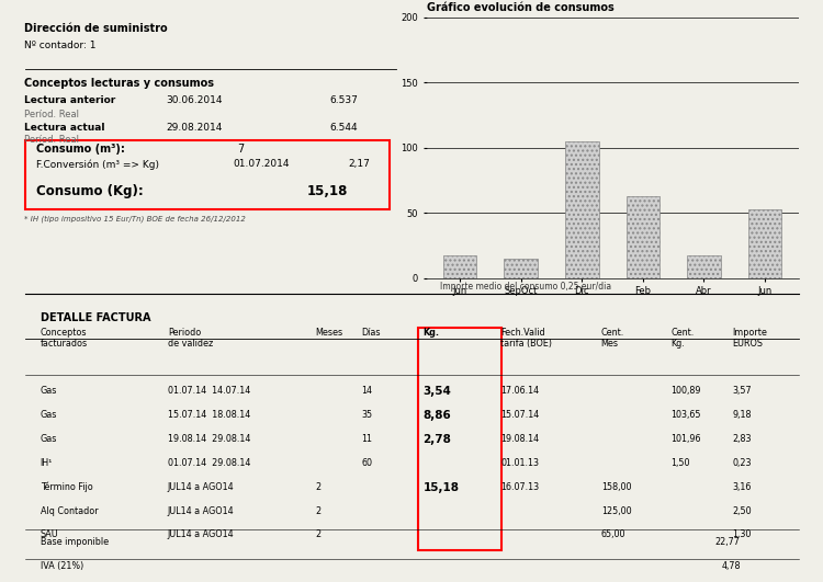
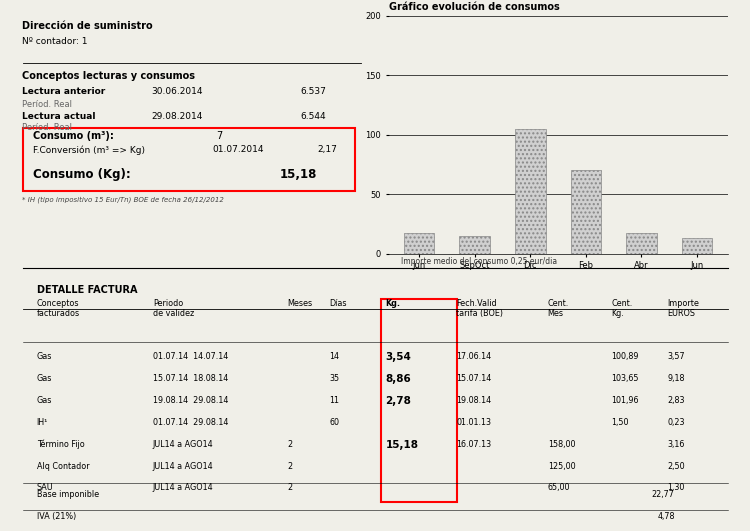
Feb: 63 -> 70
Jun: 53 -> 13
